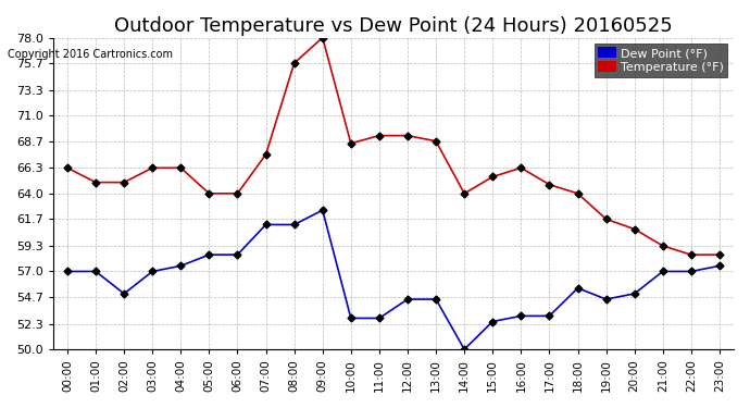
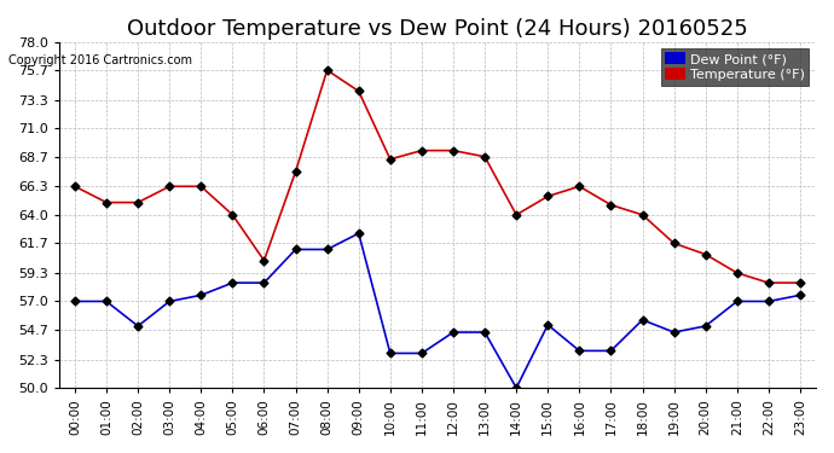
Temperature (°F)/06:00: 64.0 -> 60.3
Temperature (°F)/09:00: 78.0 -> 74.0
Dew Point (°F)/15:00: 52.5 -> 55.1
